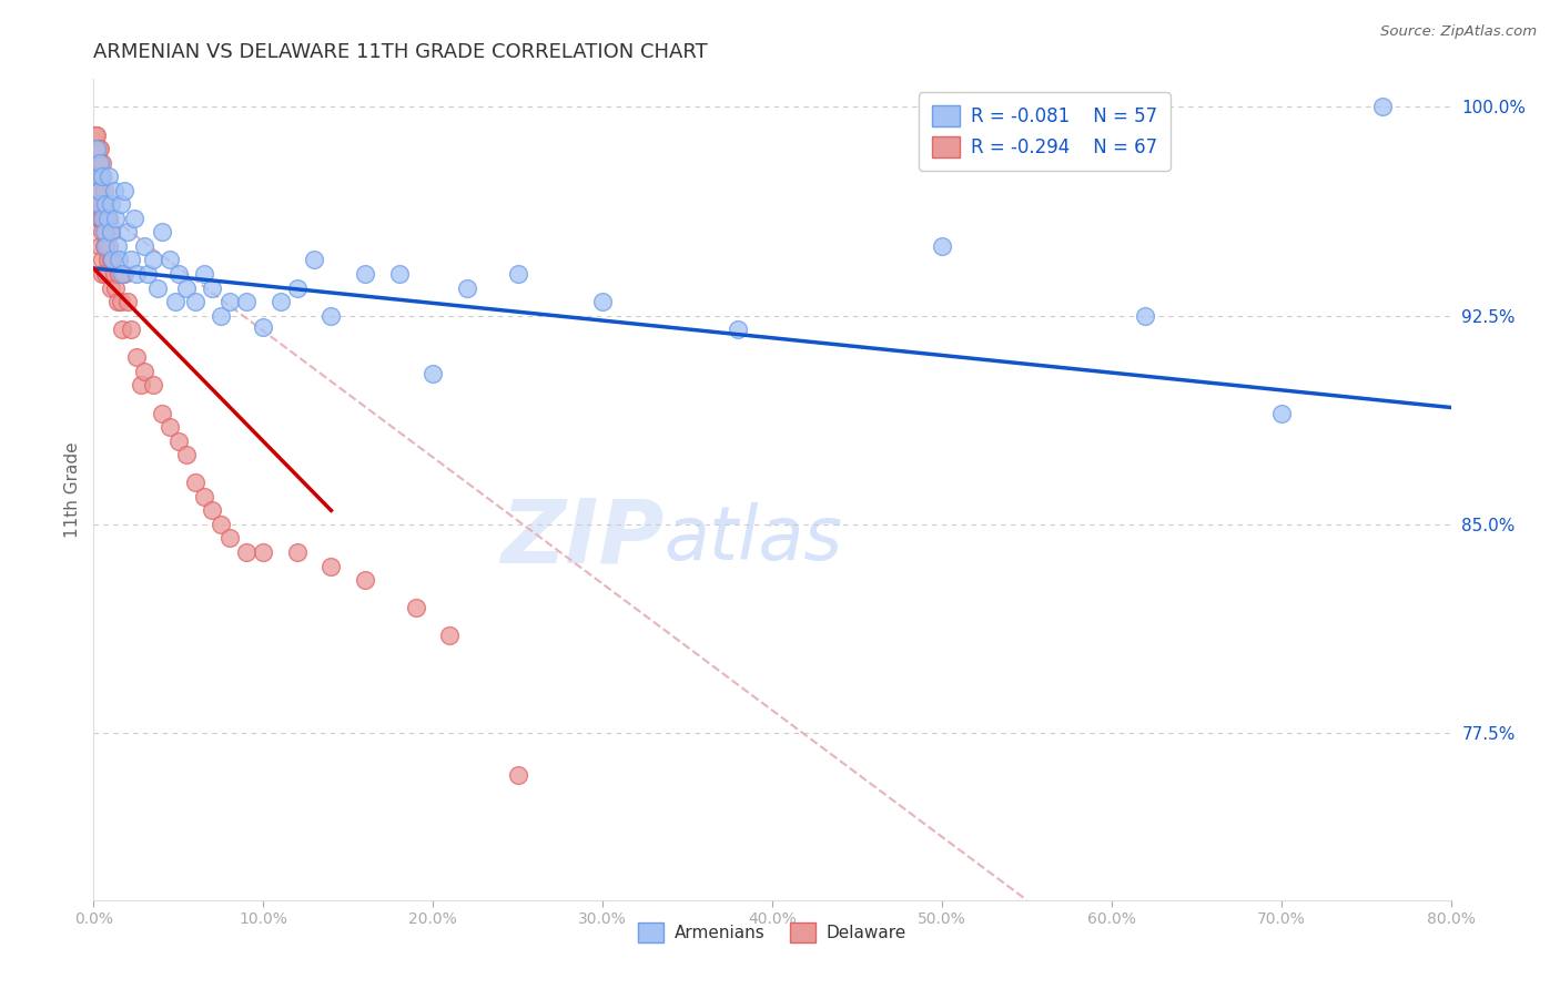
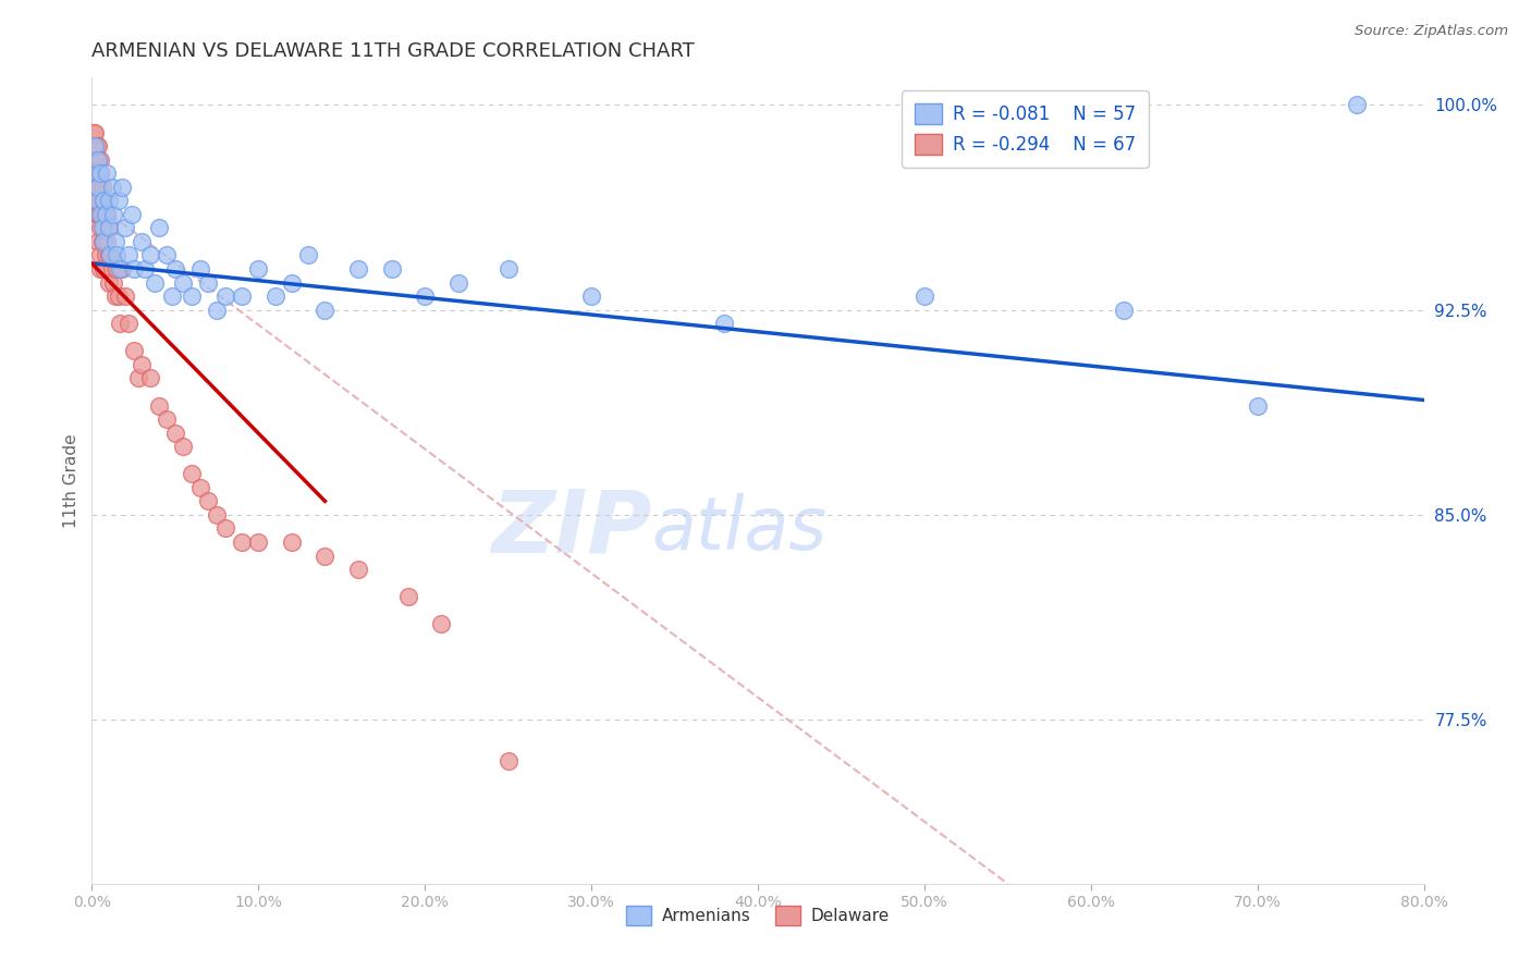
Armenians/10.0%: 92.1% -> 94.0%
Armenians/20.0%: 90.4% -> 93.0%
Armenians/50.0%: 95.0% -> 93.0%
